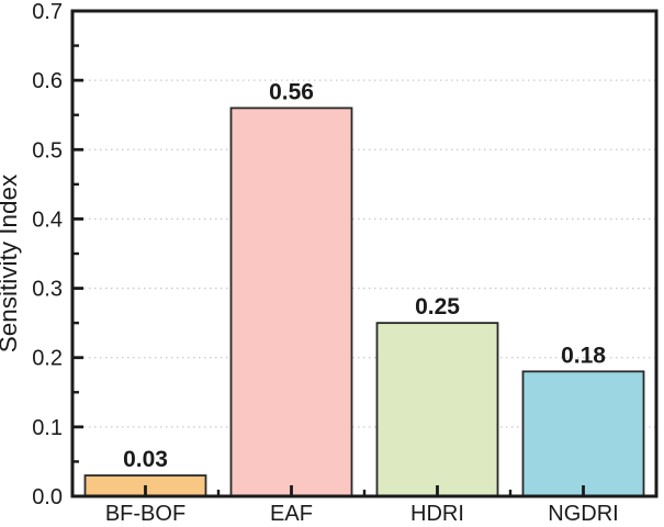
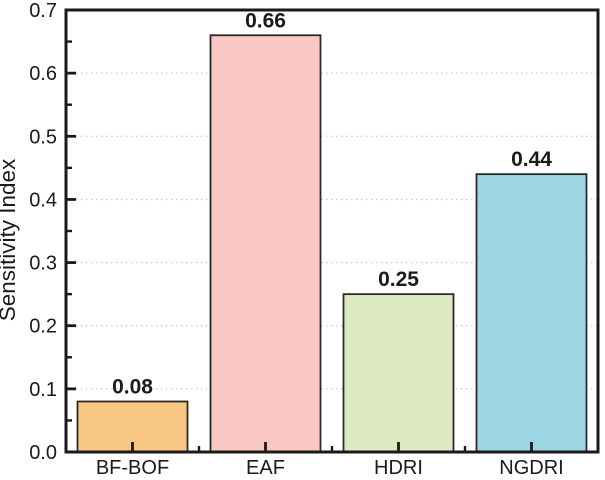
BF-BOF: 0.03 -> 0.08
EAF: 0.56 -> 0.66
NGDRI: 0.18 -> 0.44
